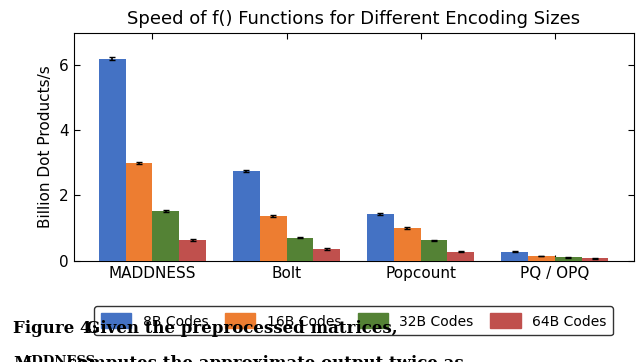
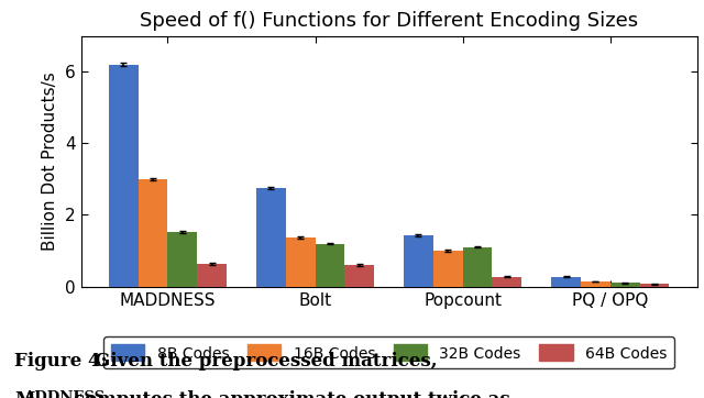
32B Codes/Bolt: 0.70 -> 1.20
64B Codes/Bolt: 0.36 -> 0.60
32B Codes/Popcount: 0.62 -> 1.10
